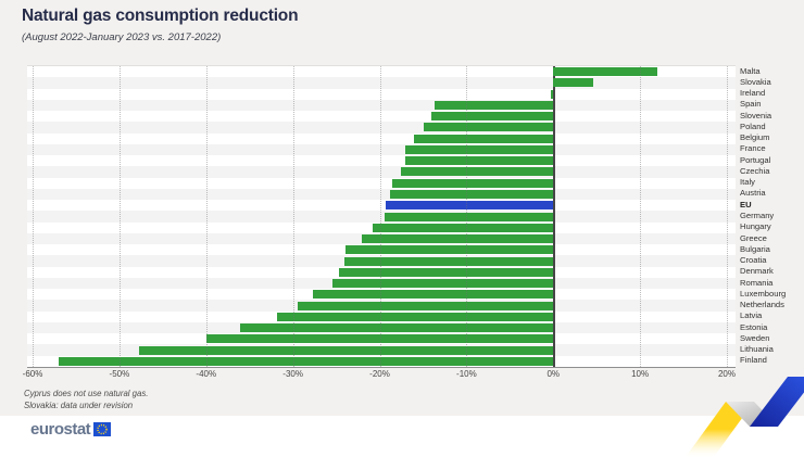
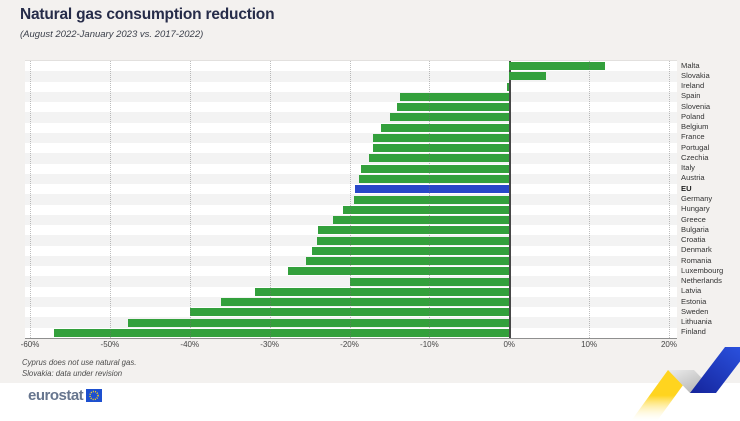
Netherlands: -29% -> -20%
